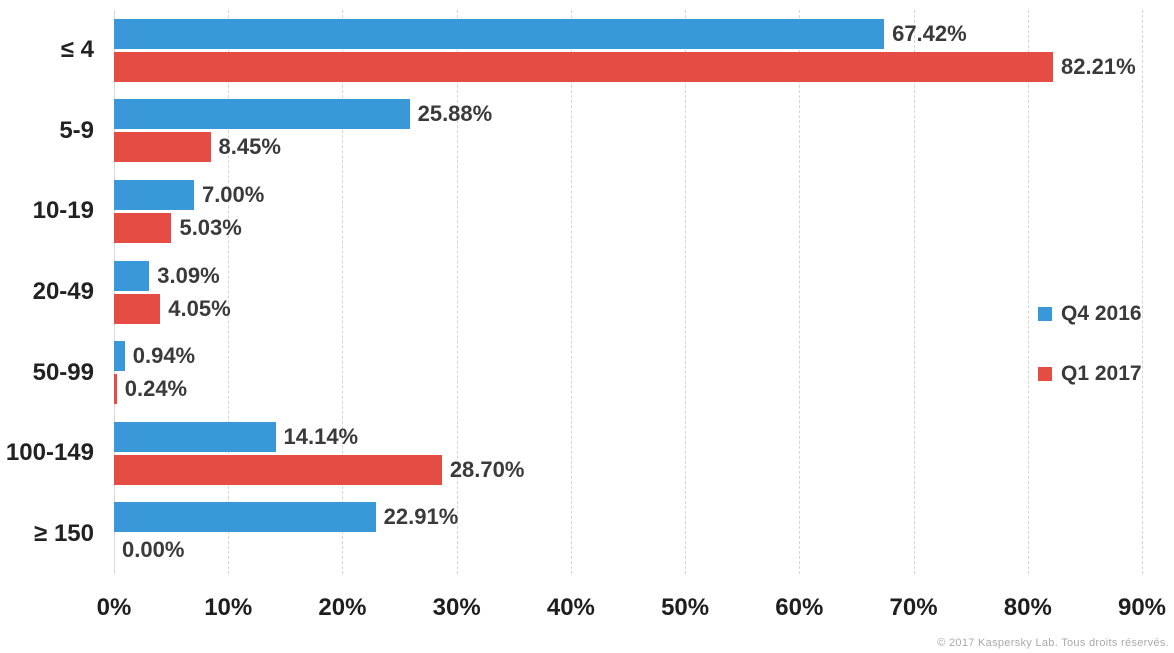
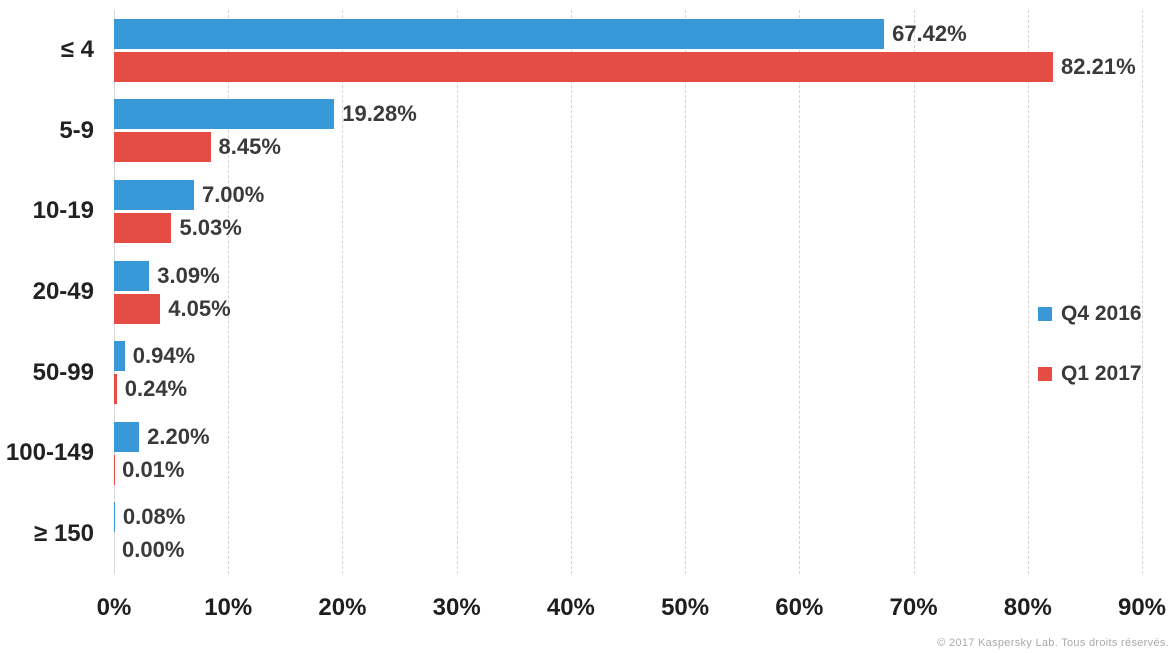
Q4 2016/5-9: 25.88% -> 19.28%
Q4 2016/100-149: 14.14% -> 2.20%
Q1 2017/100-149: 28.70% -> 0.01%
Q4 2016/≥ 150: 22.91% -> 0.08%
